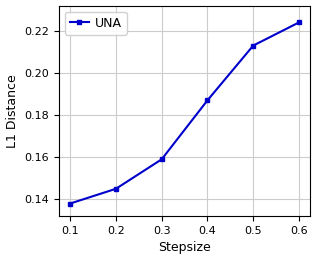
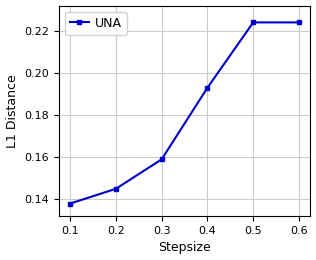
0.4: 0.187 -> 0.193
0.5: 0.213 -> 0.224
